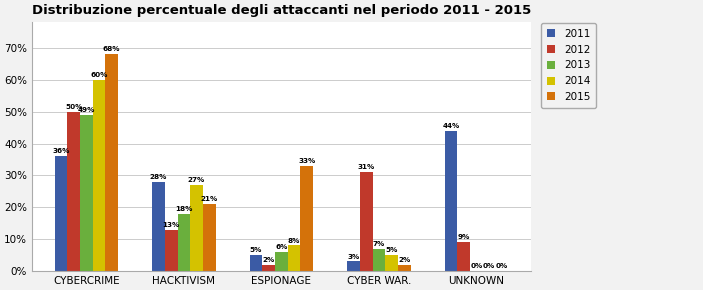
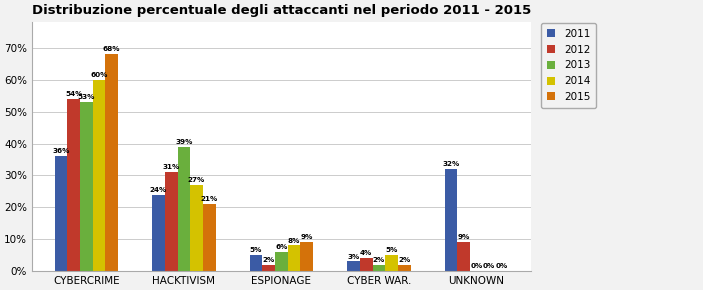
2012/CYBERCRIME: 50% -> 54%
2013/CYBERCRIME: 49% -> 53%
2011/HACKTIVISM: 28% -> 24%
2012/HACKTIVISM: 13% -> 31%
2013/HACKTIVISM: 18% -> 39%
2015/ESPIONAGE: 33% -> 9%
2012/CYBER WAR.: 31% -> 4%
2013/CYBER WAR.: 7% -> 2%
2011/UNKNOWN: 44% -> 32%
